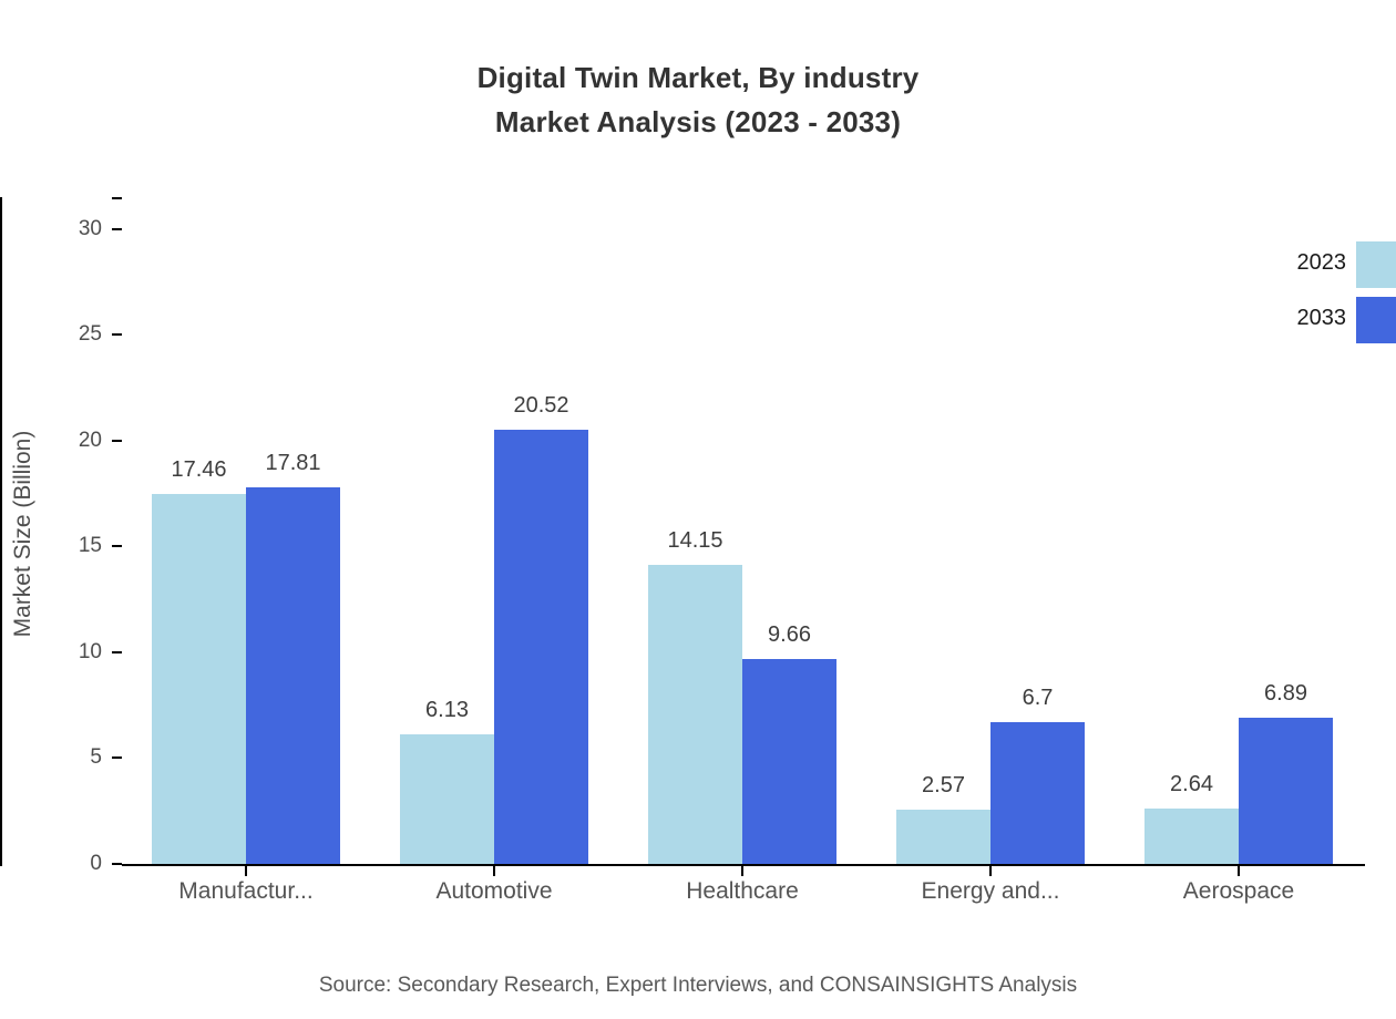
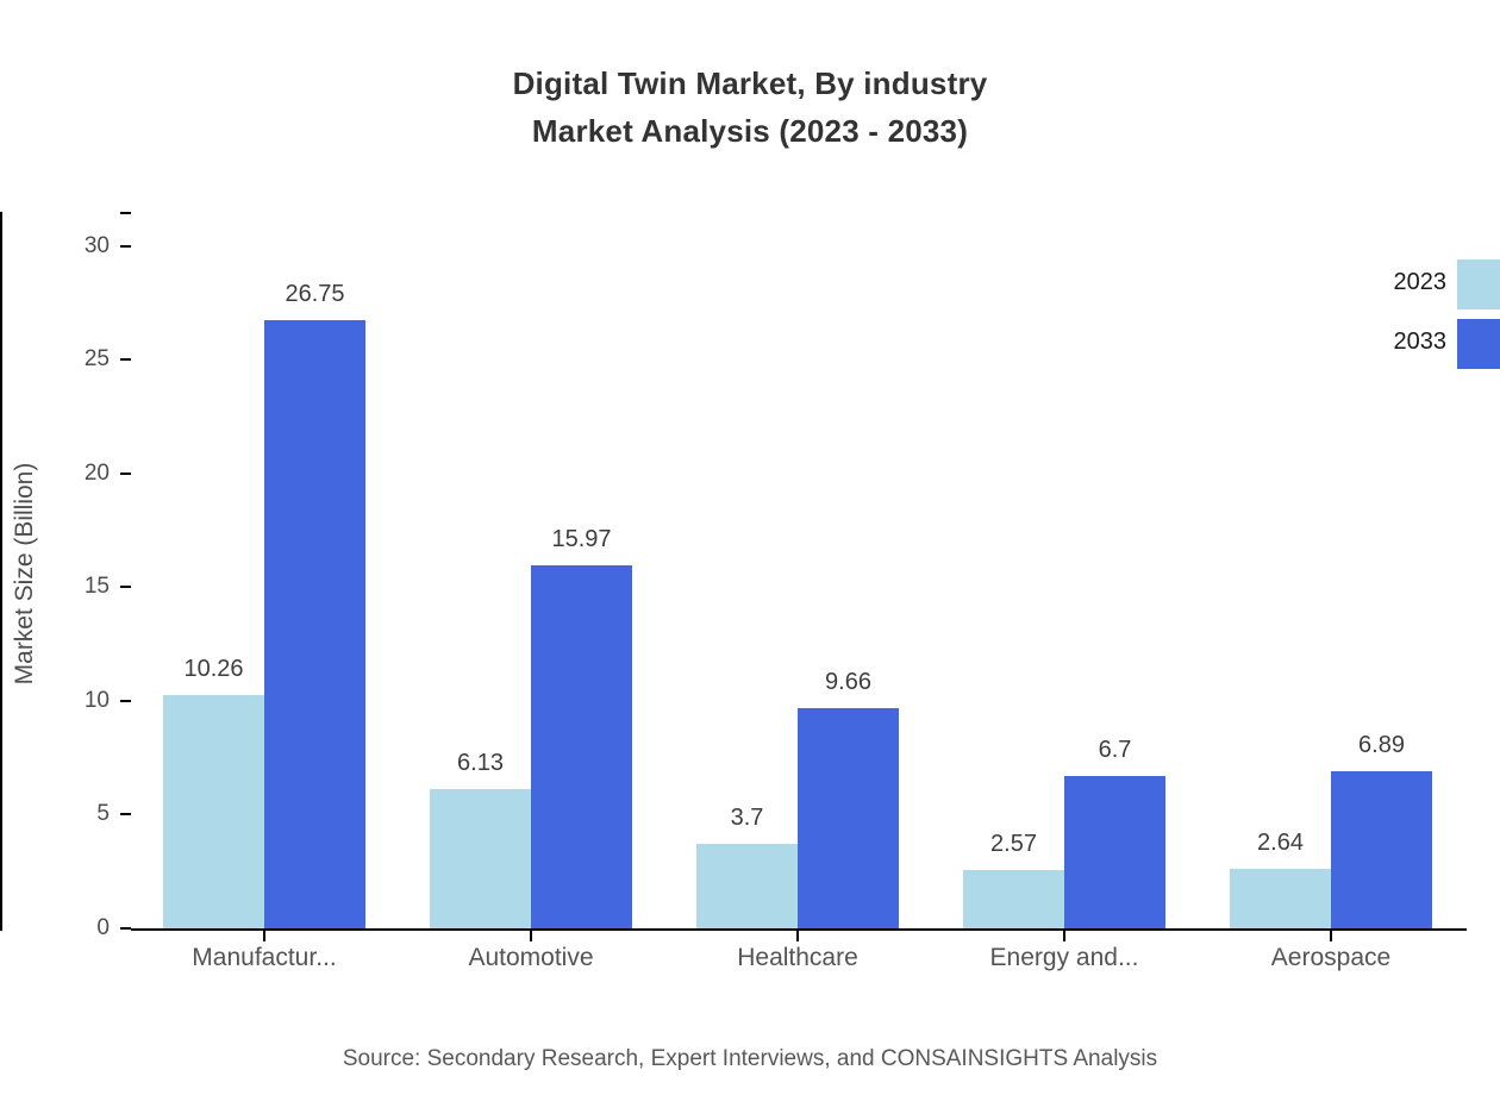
2023/Manufactur...: 17.46 -> 10.26
2033/Manufactur...: 17.81 -> 26.75
2033/Automotive: 20.52 -> 15.97
2023/Healthcare: 14.15 -> 3.7
